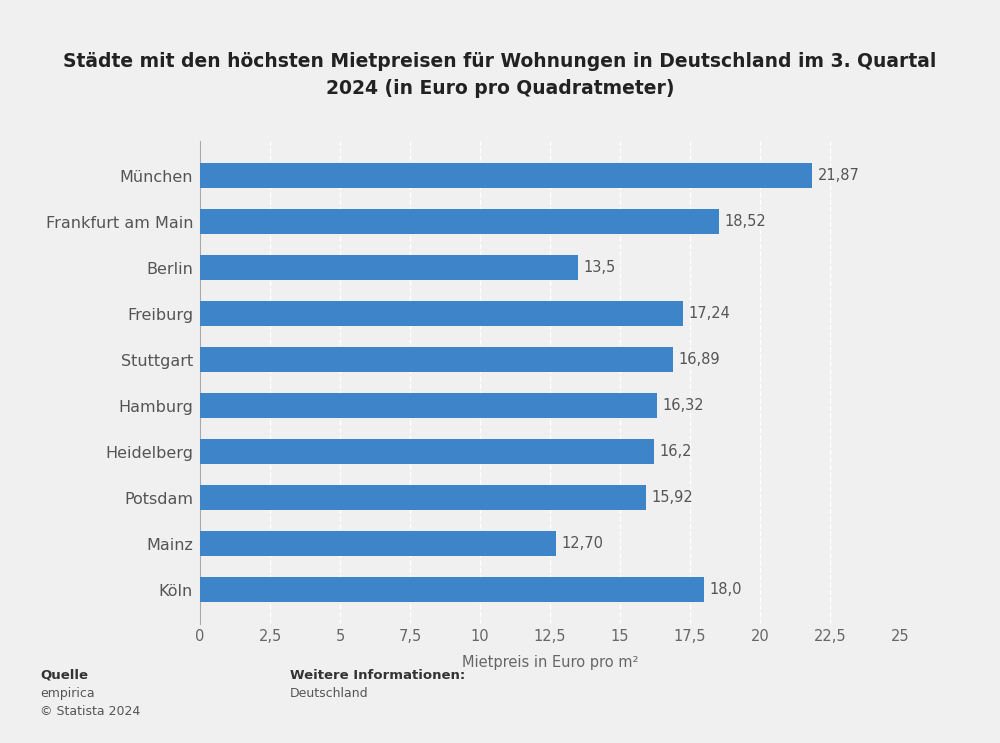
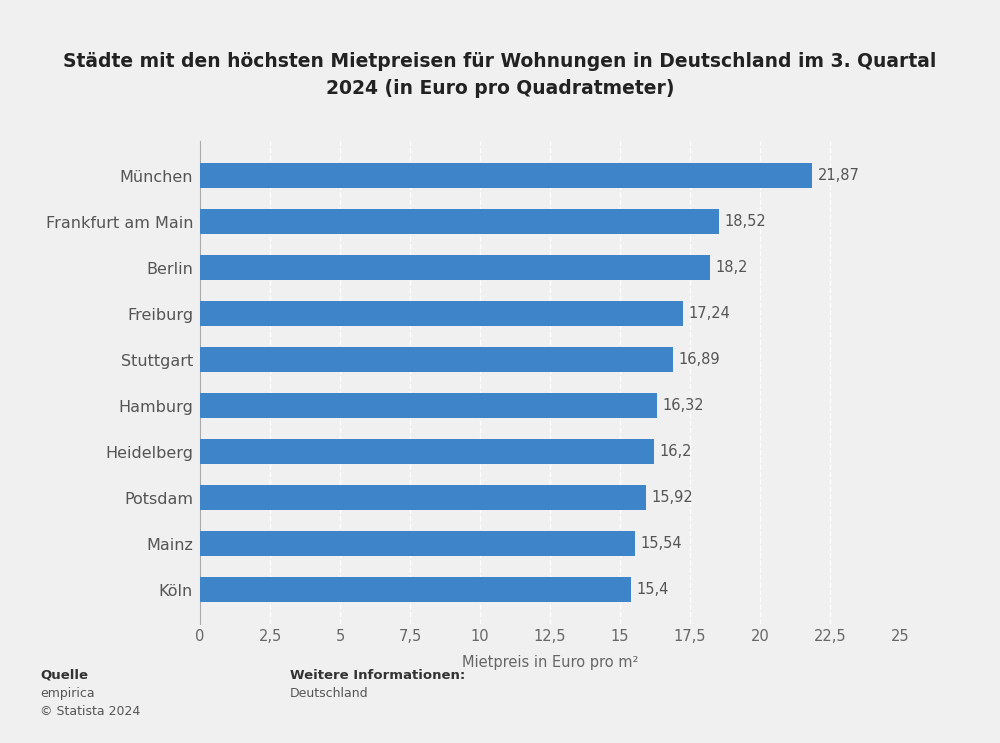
Berlin: 13,5 -> 18,2
Mainz: 12,70 -> 15,54
Köln: 18,0 -> 15,4
